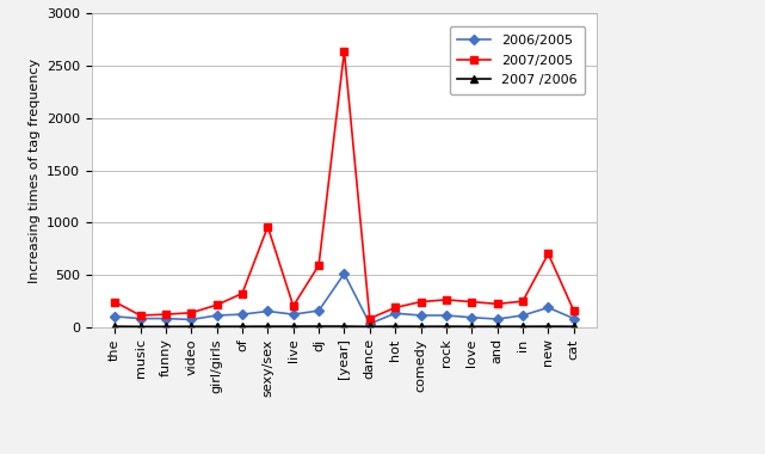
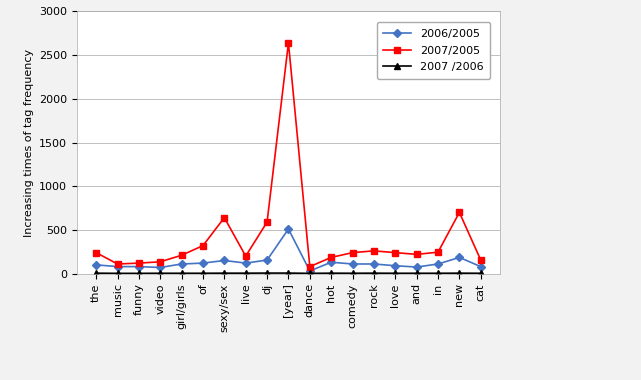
2007/2005/sexy/sex: 960 -> 640
